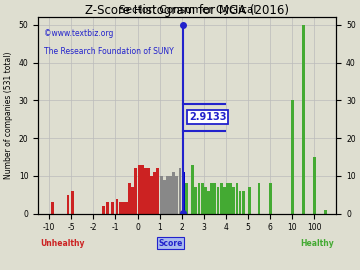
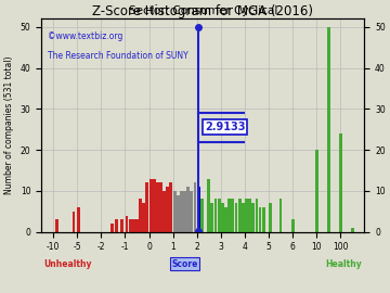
6: 8 -> 3
10: 30 -> 20
100: 15 -> 24
